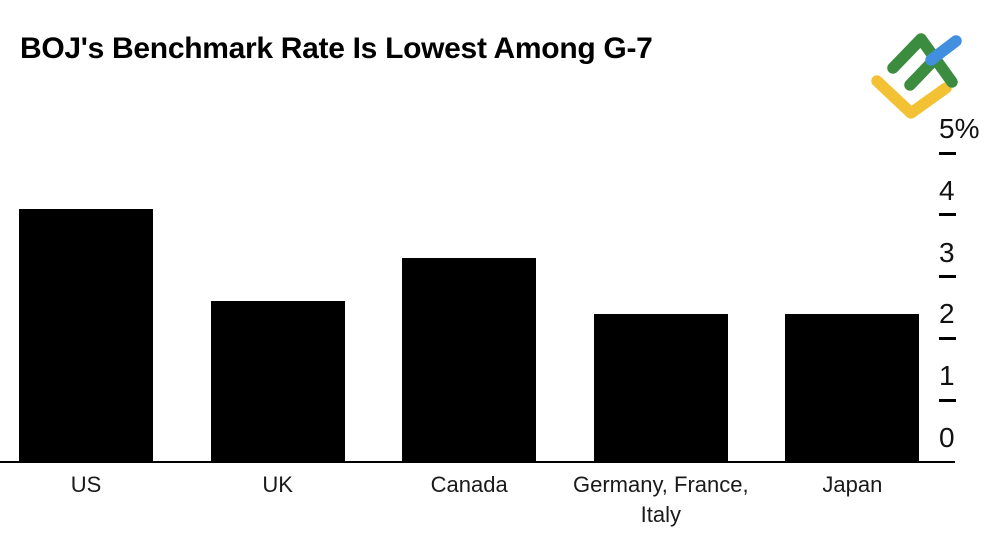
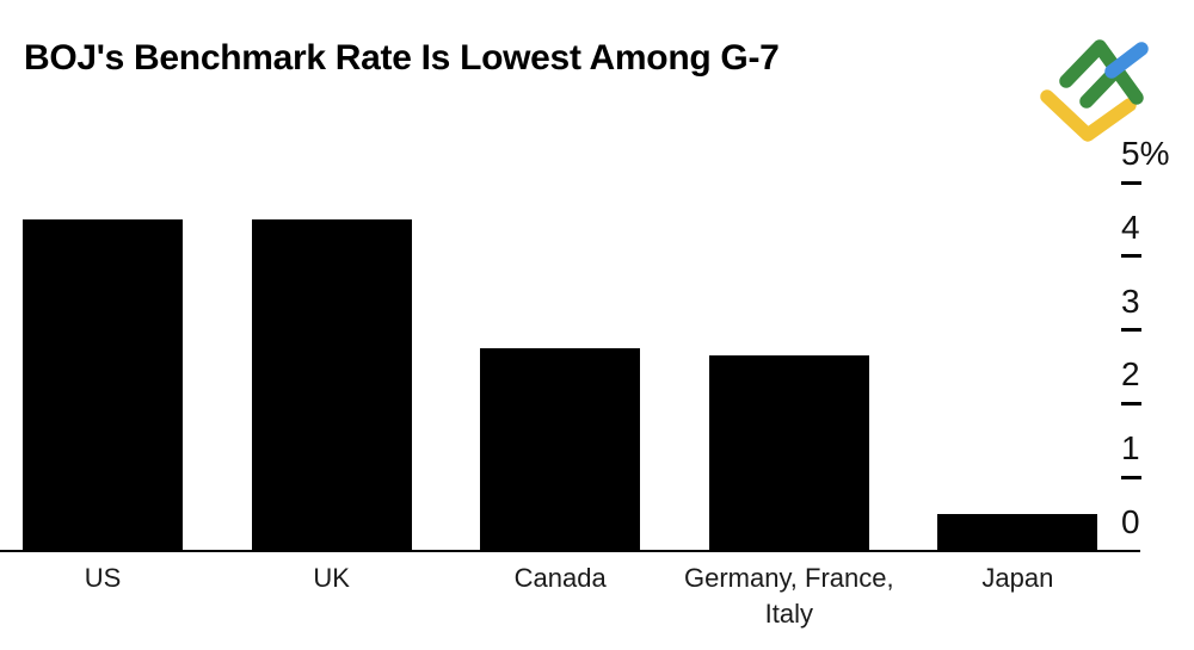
US: 4.1% -> 4.5%
UK: 2.6% -> 4.5%
Canada: 3.3% -> 2.8%
Germany, France, Italy: 2.4% -> 2.6%
Japan: 2.4% -> 0.5%
